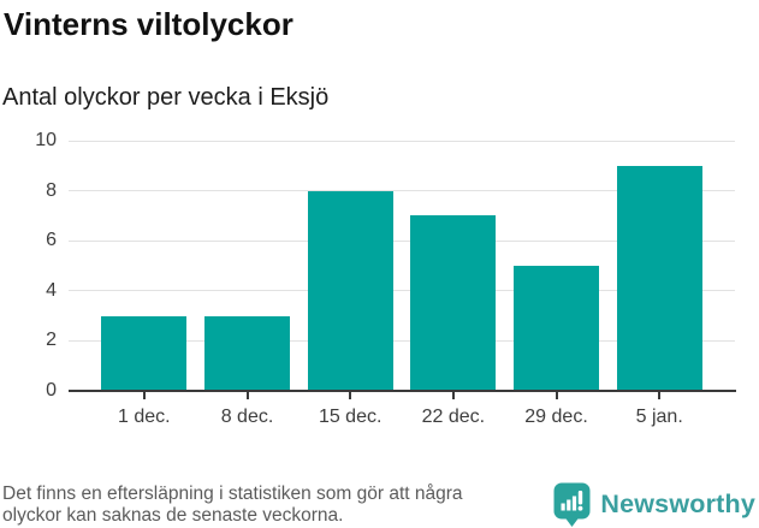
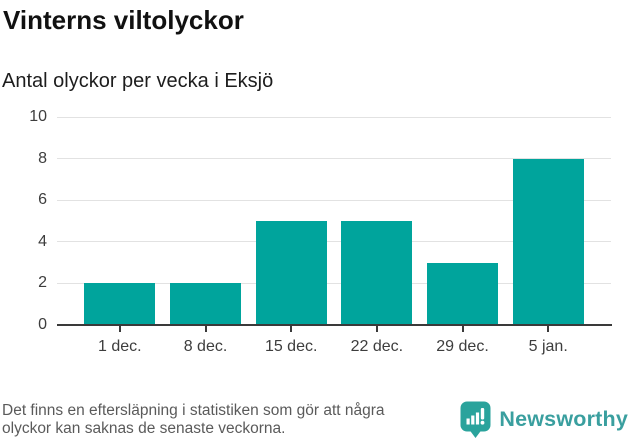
1 dec.: 3 -> 2
8 dec.: 3 -> 2
15 dec.: 8 -> 5
22 dec.: 7 -> 5
29 dec.: 5 -> 3
5 jan.: 9 -> 8
